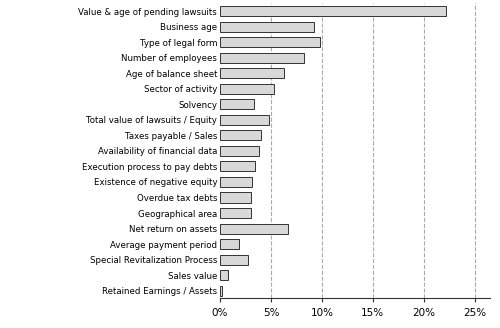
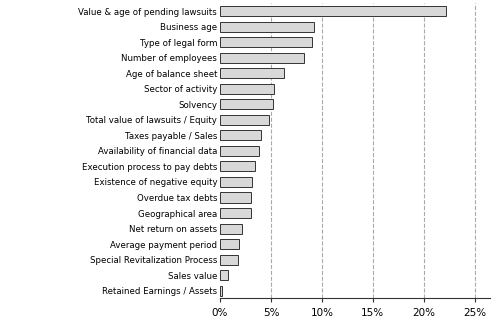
Type of legal form: 9.8% -> 9.0%
Solvency: 3.3% -> 5.2%
Net return on assets: 6.7% -> 2.2%
Special Revitalization Process: 2.7% -> 1.8%
